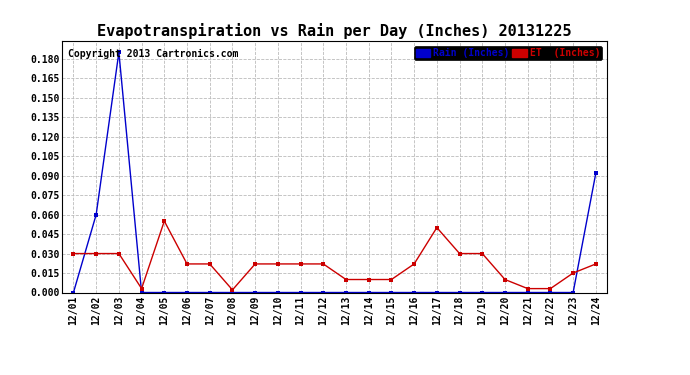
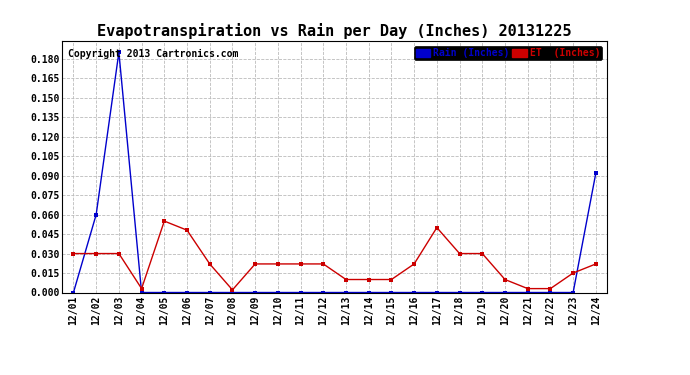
ET (Inches)/12/06: 0.022 -> 0.048
